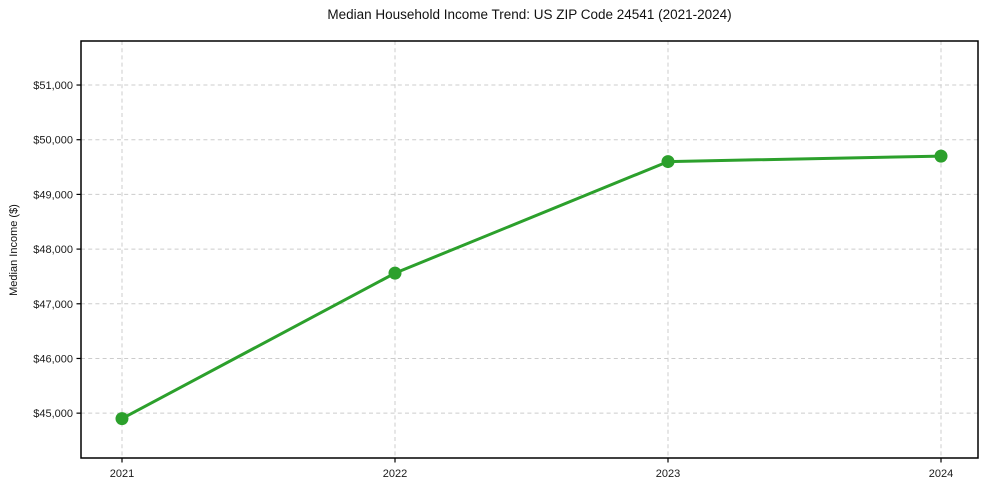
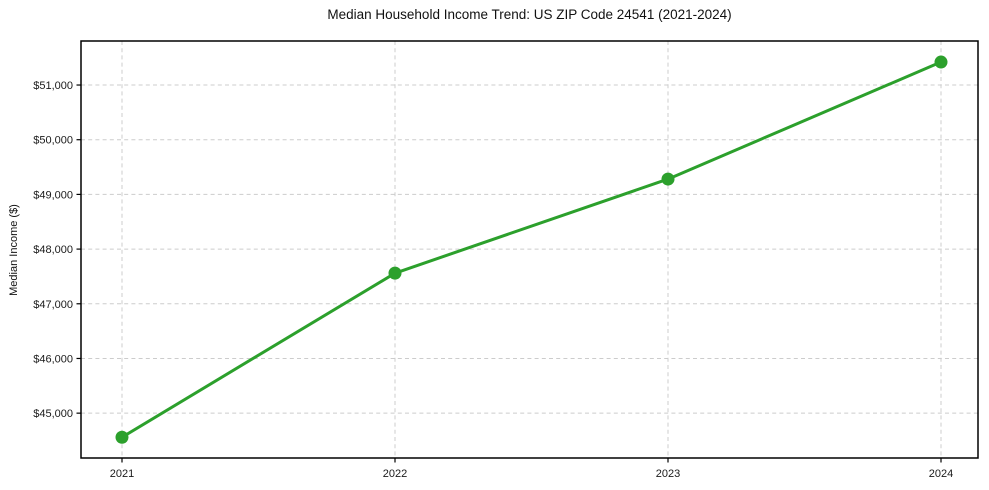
2021: $44900 -> $44600
2023: $49600 -> $49300
2024: $49700 -> $51400
